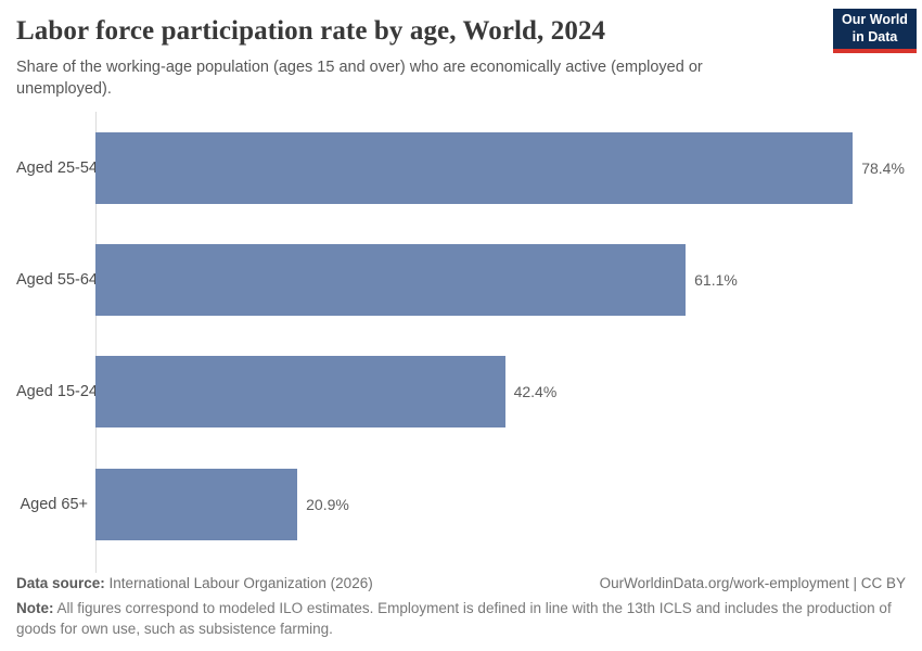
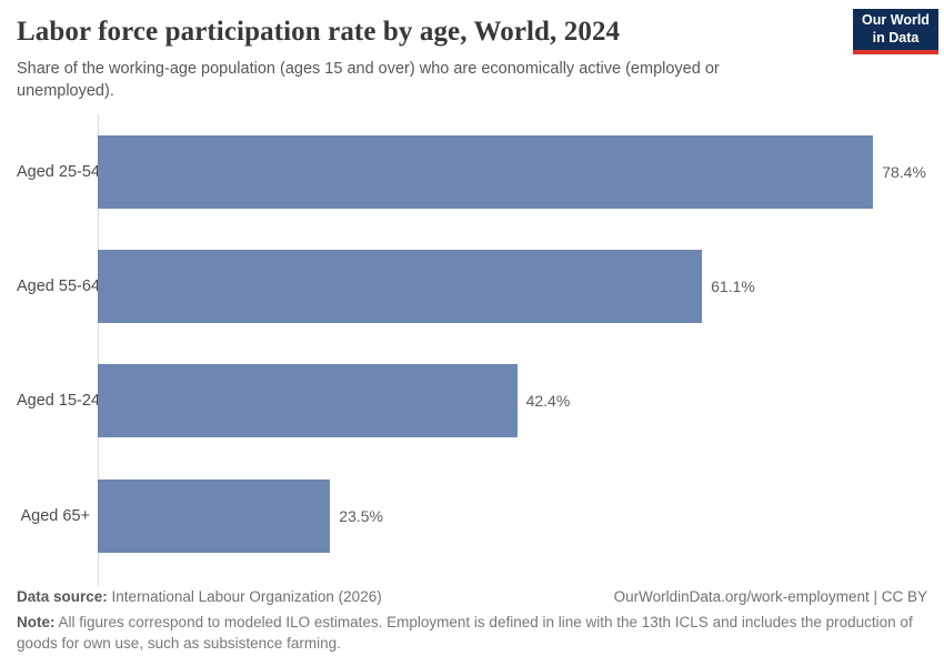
Aged 65+: 20.9% -> 23.5%
